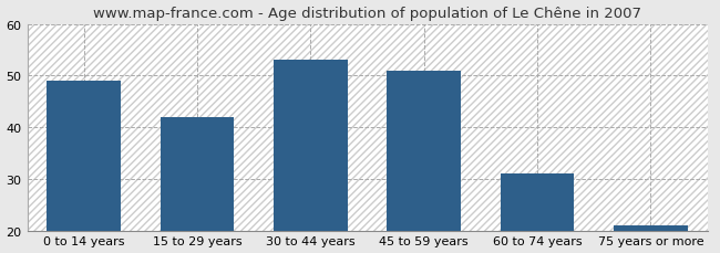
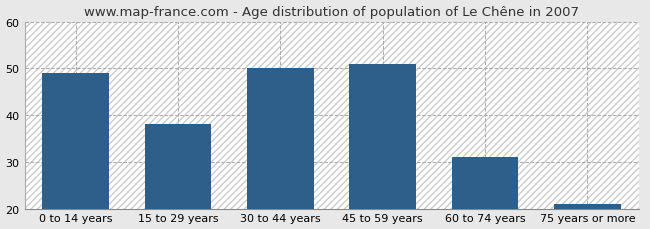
15 to 29 years: 42 -> 38
30 to 44 years: 53 -> 50
